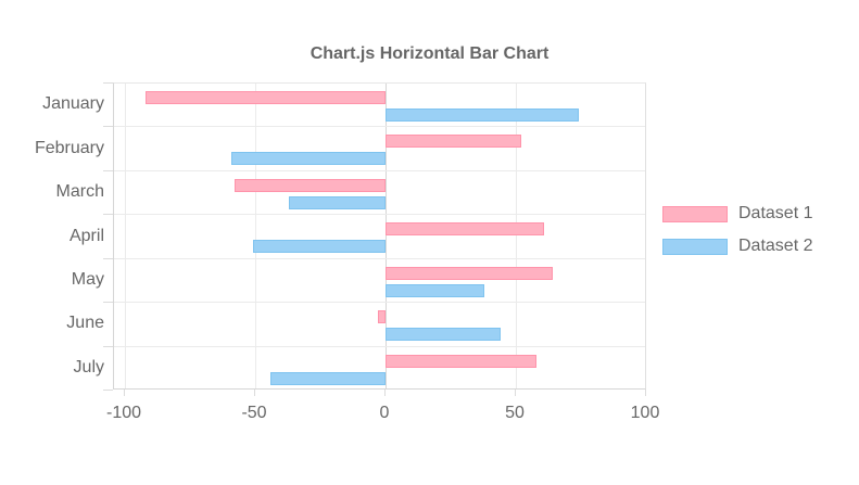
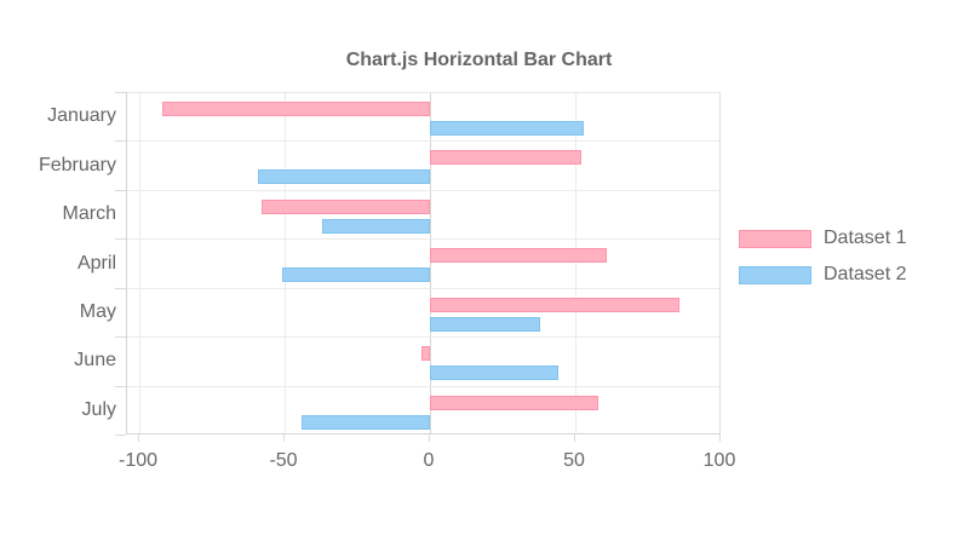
Dataset 2/January: 74 -> 53
Dataset 1/May: 64 -> 86
